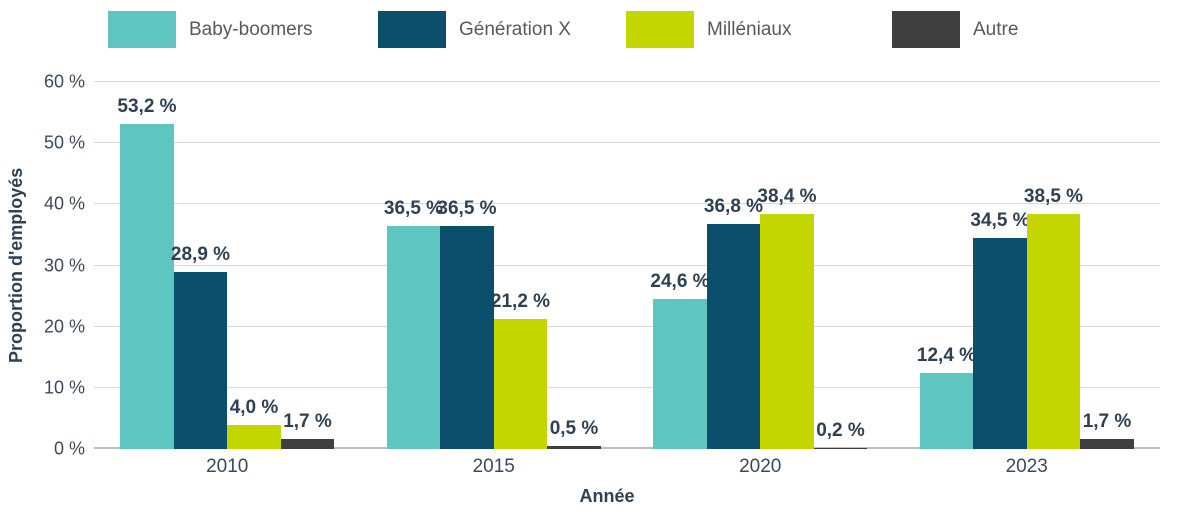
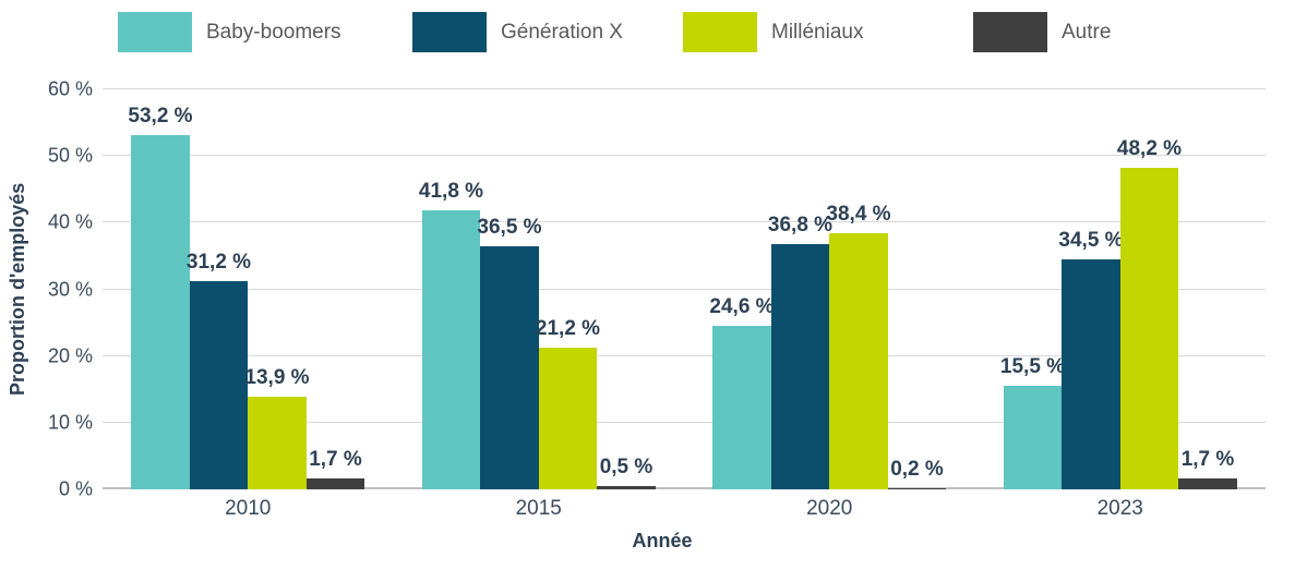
Génération X/2010: 28,9 -> 31,2
Milléniaux/2010: 4,0 -> 13,9
Baby-boomers/2015: 36,5 -> 41,8
Baby-boomers/2023: 12,4 -> 15,5
Milléniaux/2023: 38,5 -> 48,2
